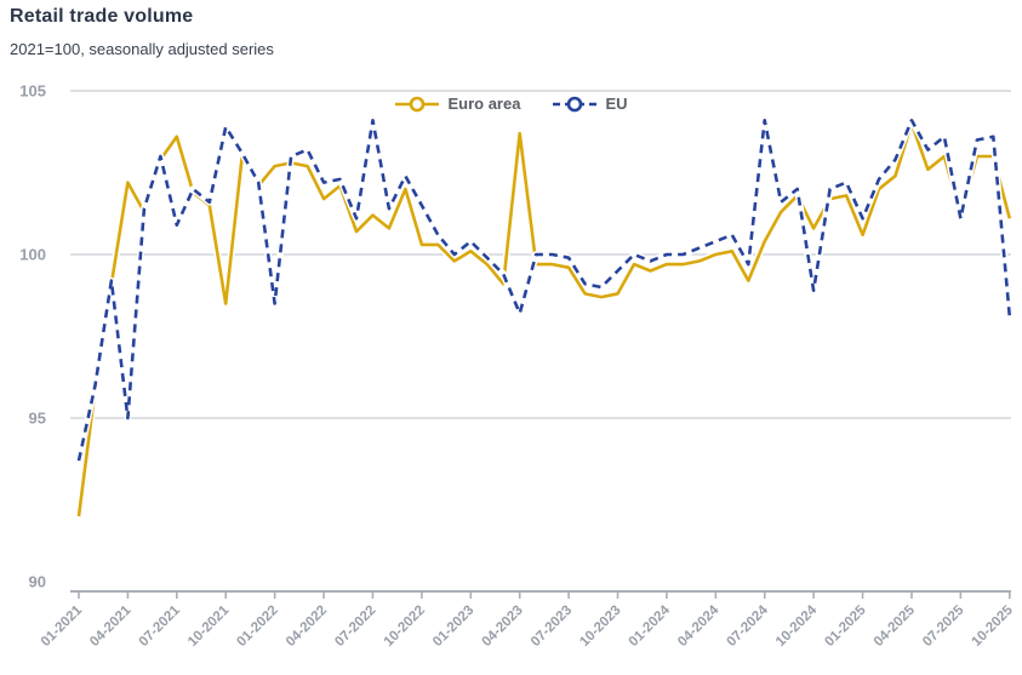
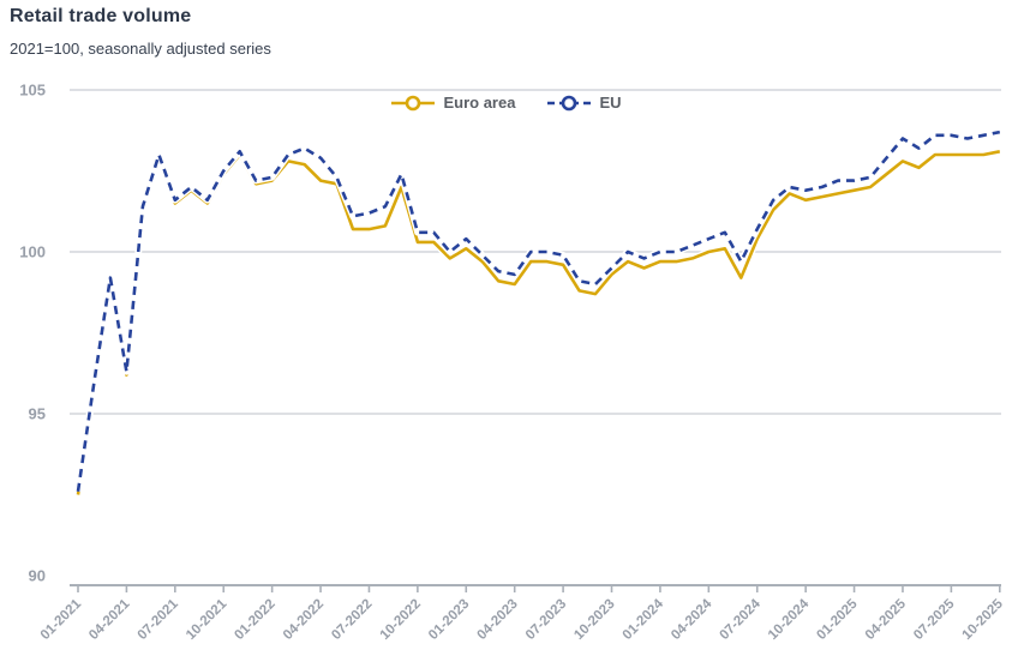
Euro area/01-2021: 92.0 -> 92.5
EU/01-2021: 93.7 -> 92.6
Euro area/04-2021: 102.2 -> 96.2
EU/04-2021: 95.0 -> 96.3
Euro area/07-2021: 103.6 -> 101.5
EU/07-2021: 100.9 -> 101.6
Euro area/10-2021: 98.5 -> 102.4
EU/10-2021: 103.9 -> 102.5
Euro area/01-2022: 102.7 -> 102.2
EU/01-2022: 98.5 -> 102.3
Euro area/04-2022: 101.7 -> 102.2
EU/04-2022: 102.2 -> 102.9
Euro area/07-2022: 101.2 -> 100.7
EU/07-2022: 104.1 -> 101.2
EU/10-2022: 101.5 -> 100.6
Euro area/04-2023: 103.7 -> 99.0
EU/04-2023: 98.2 -> 99.3
Euro area/10-2023: 98.8 -> 99.3
EU/07-2024: 104.1 -> 100.7
Euro area/10-2024: 100.8 -> 101.6
EU/10-2024: 98.9 -> 101.9
Euro area/01-2025: 100.6 -> 101.9
EU/01-2025: 101.1 -> 102.2
Euro area/04-2025: 104.0 -> 102.8
EU/04-2025: 104.1 -> 103.5
Euro area/07-2025: 101.2 -> 103.0
EU/07-2025: 101.1 -> 103.6
Euro area/10-2025: 101.1 -> 103.1
EU/10-2025: 98.1 -> 103.7
